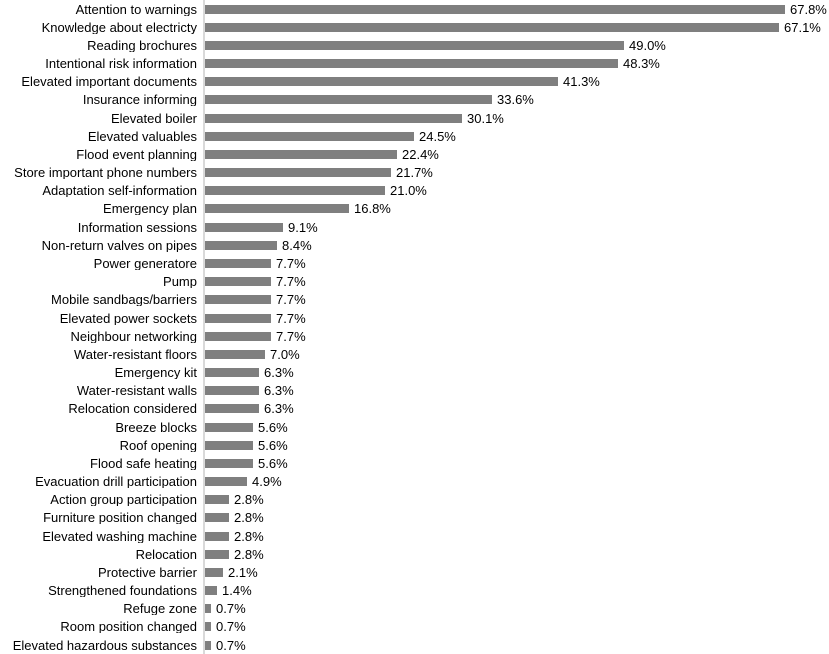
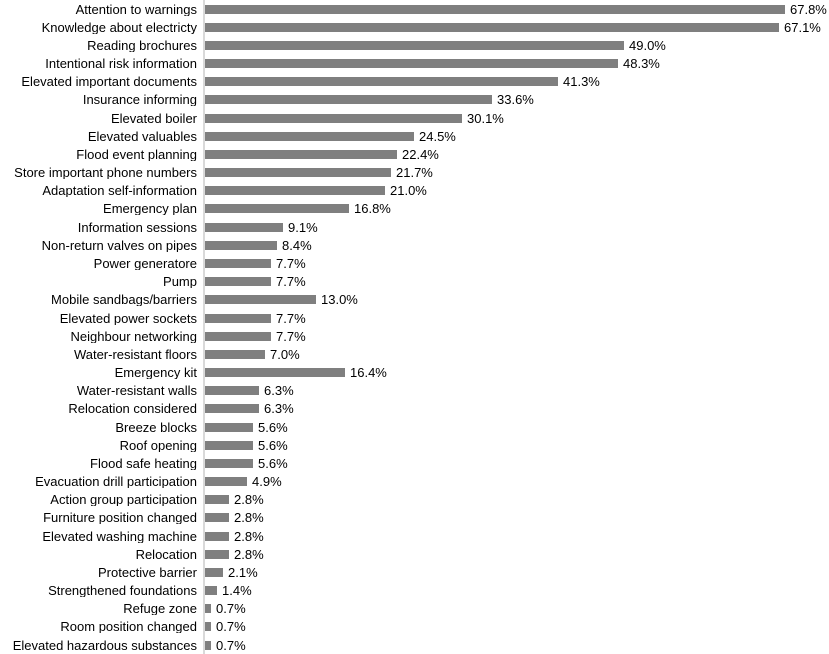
Mobile sandbags/barriers: 7.7% -> 13.0%
Emergency kit: 6.3% -> 16.4%
